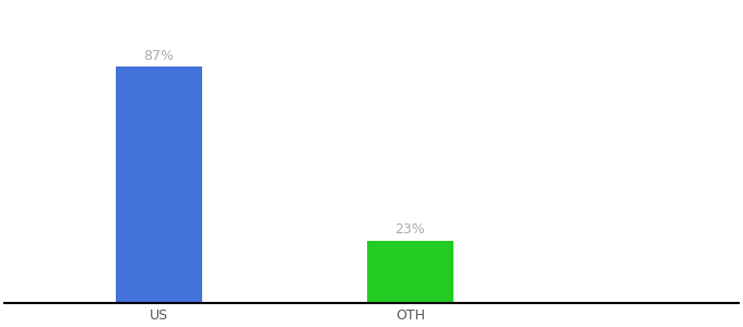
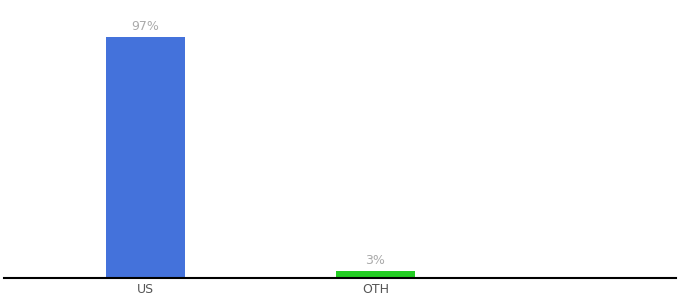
US: 87% -> 97%
OTH: 23% -> 3%
